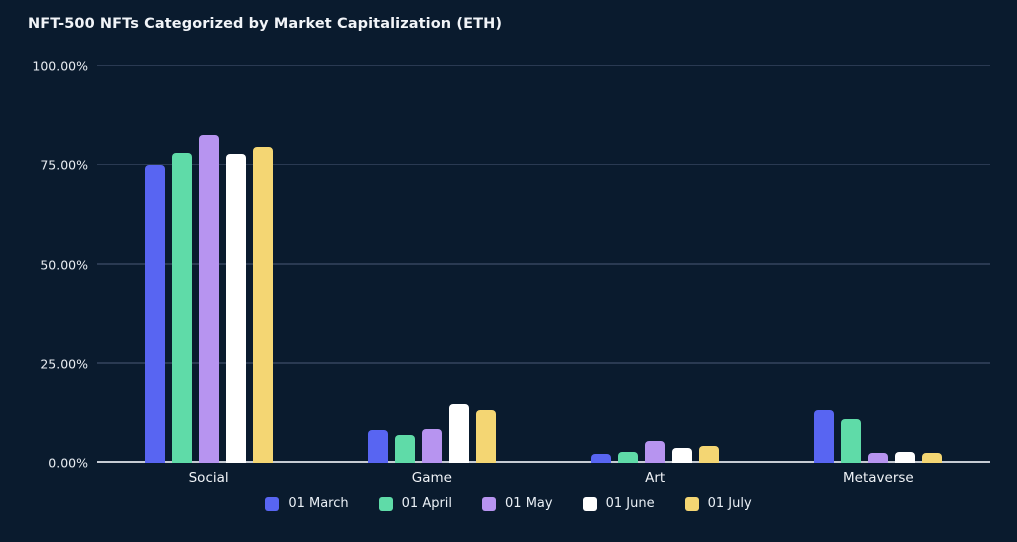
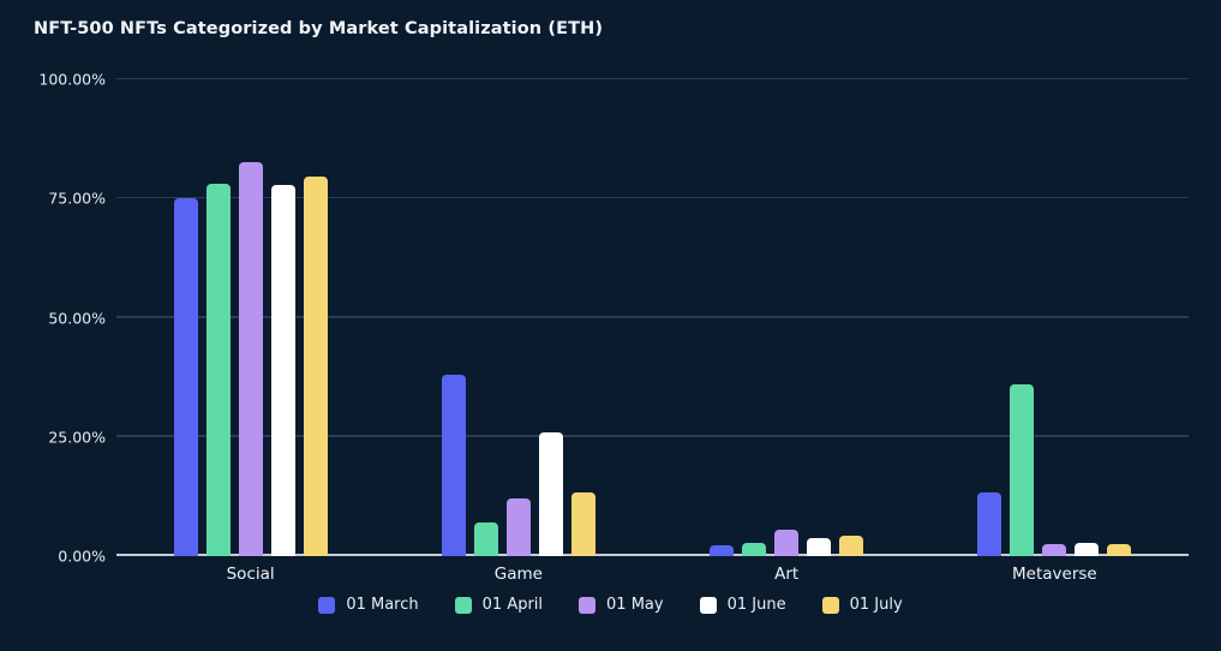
01 March/Game: 8% -> 38%
01 May/Game: 9% -> 12%
01 June/Game: 15% -> 26%
01 April/Metaverse: 11% -> 36%
